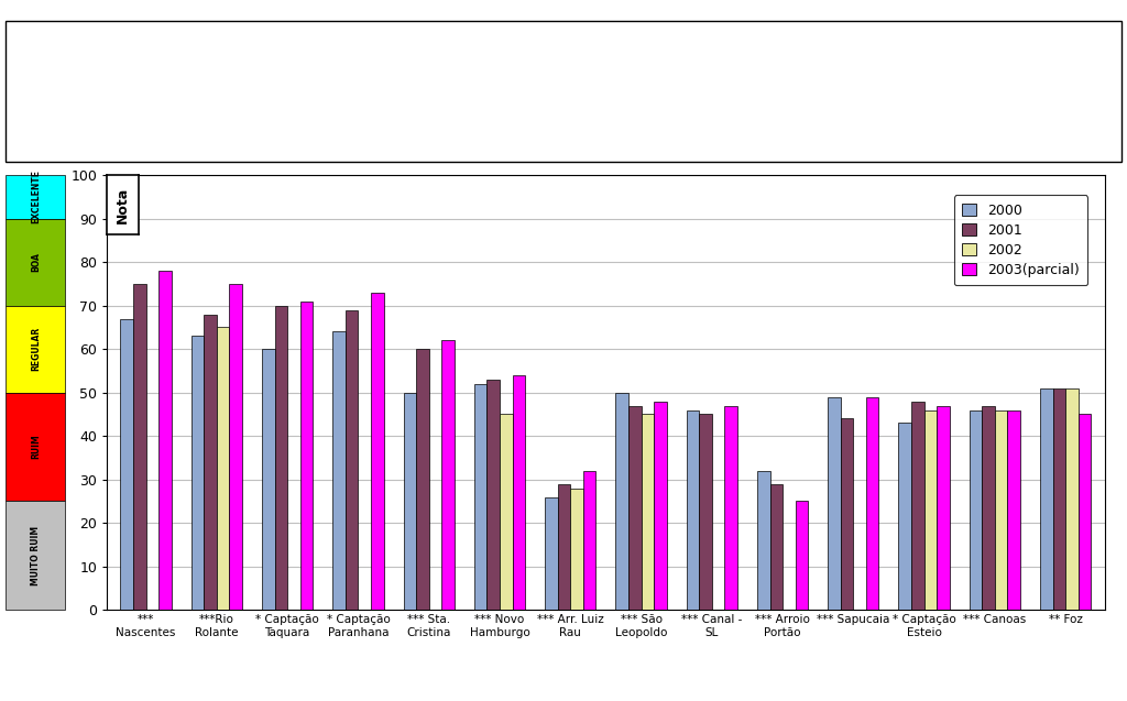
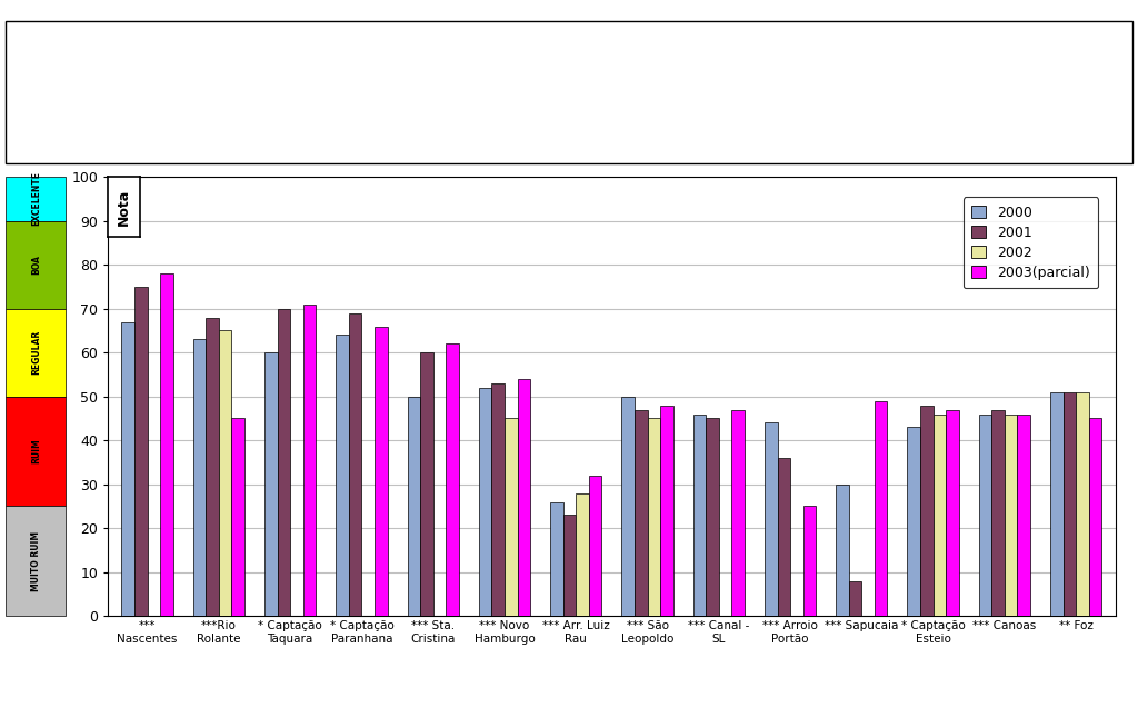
2003(parcial)/***Rio Rolante: 75 -> 45
2003(parcial)/* Captação Paranhana: 73 -> 66
2001/*** Arr. Luiz Rau: 29 -> 23
2000/*** Arroio Portão: 32 -> 44
2001/*** Arroio Portão: 29 -> 36
2000/*** Sapucaia: 49 -> 30
2001/*** Sapucaia: 44 -> 8
